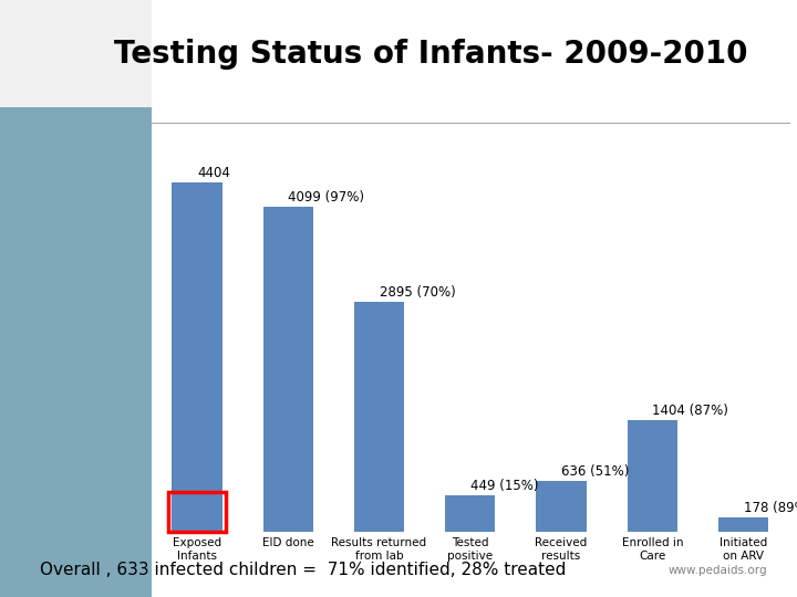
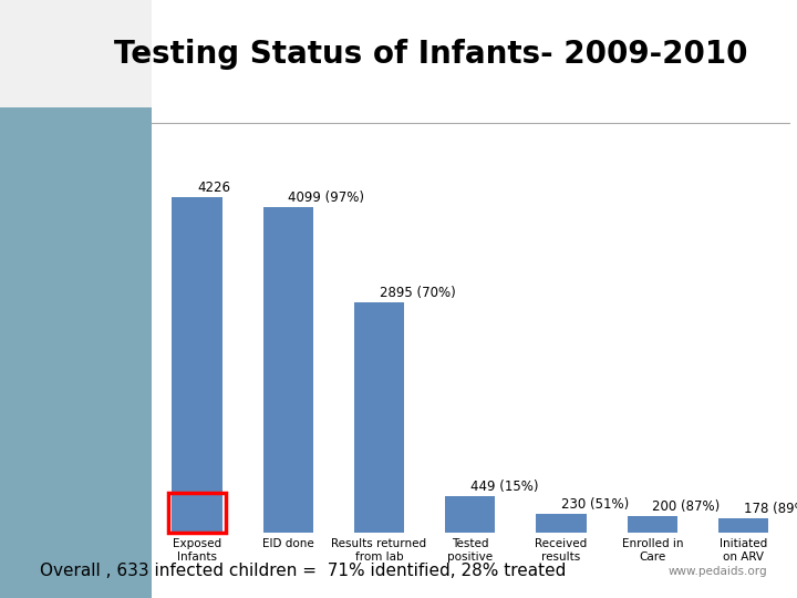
Exposed Infants: 4404 -> 4226
Received results: 636 -> 230
Enrolled in Care: 1404 -> 200
